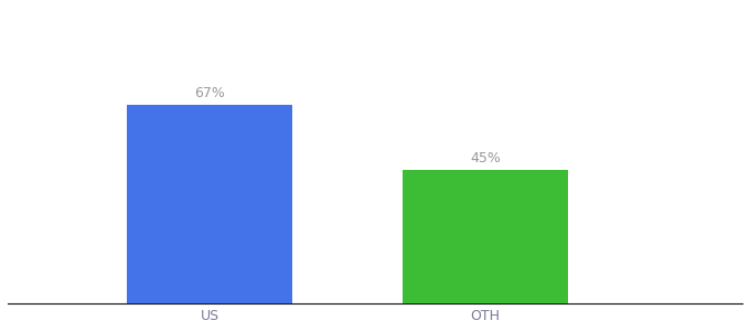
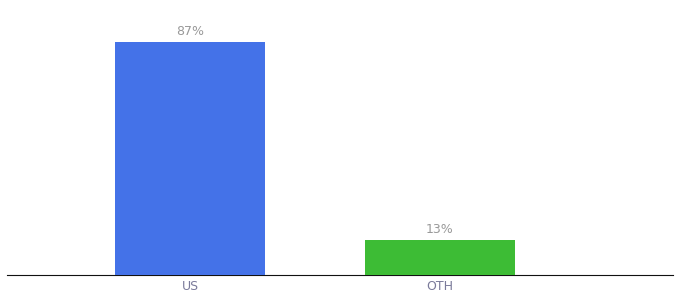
US: 67% -> 87%
OTH: 45% -> 13%
